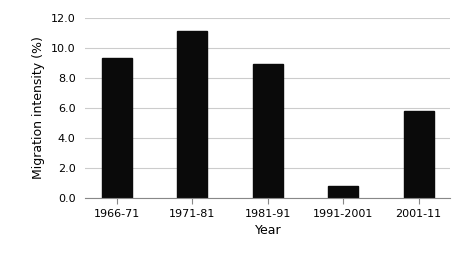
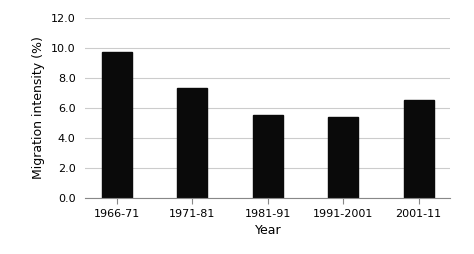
1966-71: 9.3 -> 9.7
1971-81: 11.1 -> 7.3
1981-91: 8.9 -> 5.5
1991-2001: 0.8 -> 5.4
2001-11: 5.8 -> 6.5
